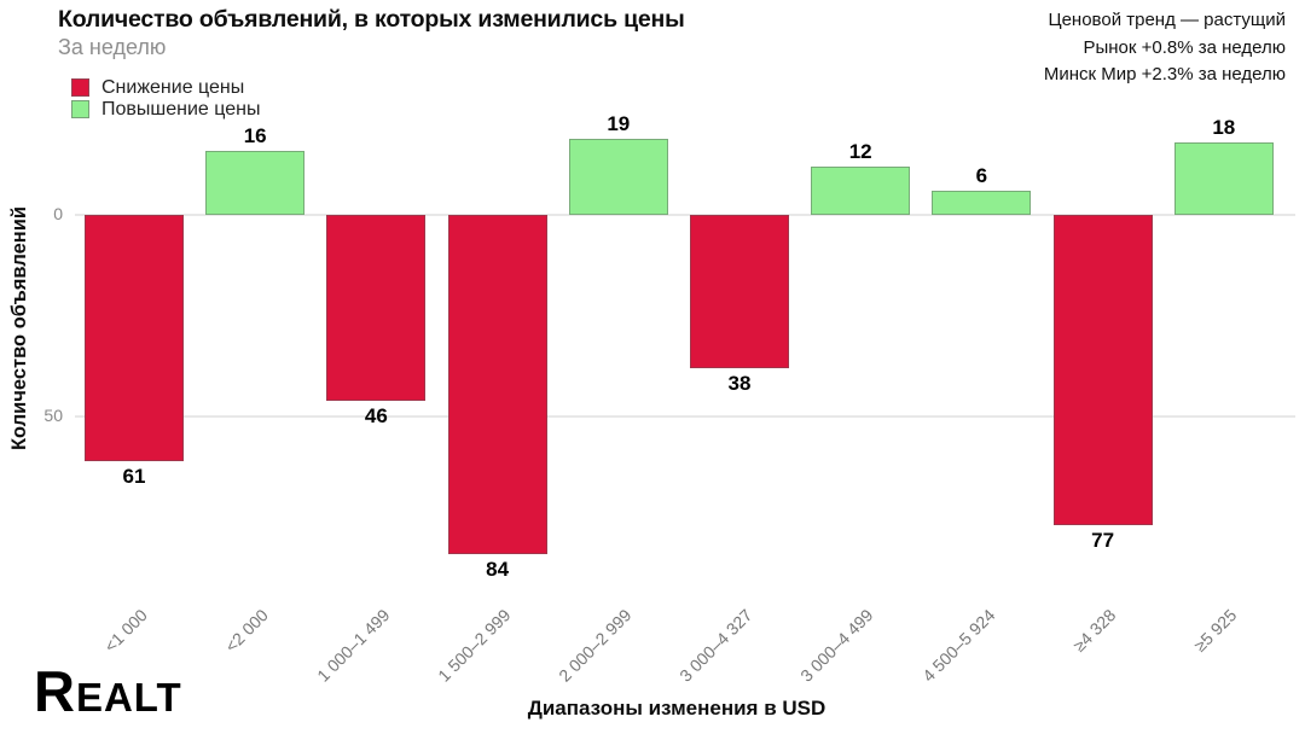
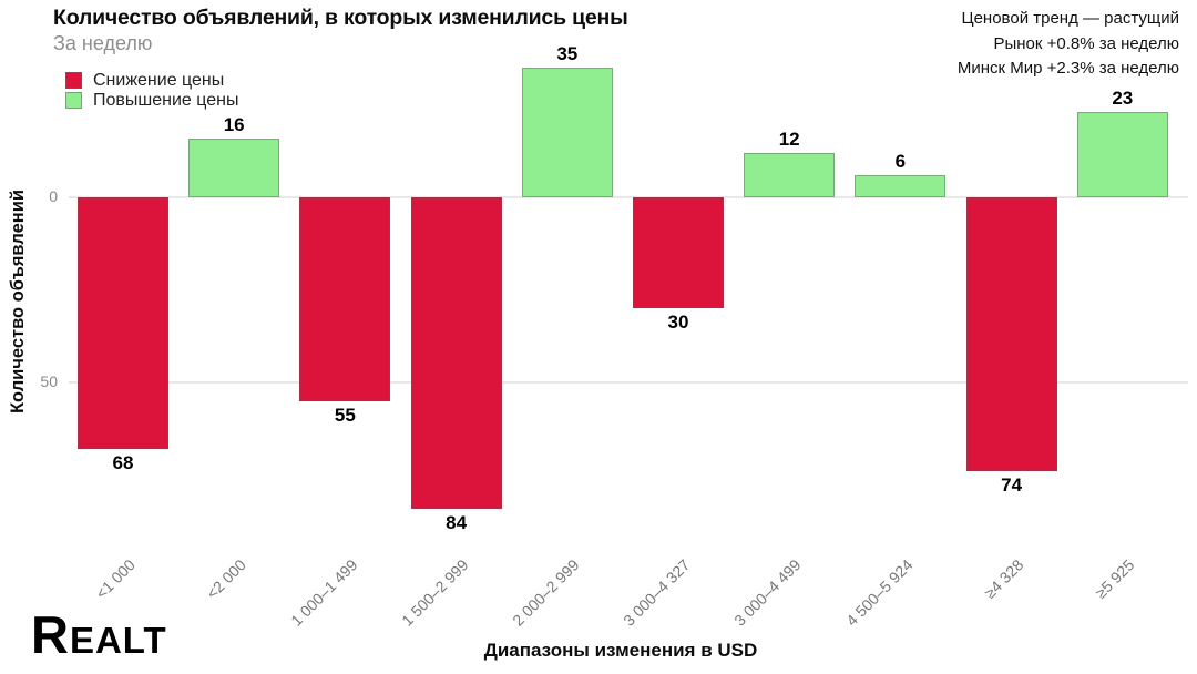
<1 000: 61 -> 68
1 000–1 499: 46 -> 55
2 000–2 999: 19 -> 35
3 000–4 327: 38 -> 30
≥4 328: 77 -> 74
≥5 925: 18 -> 23
